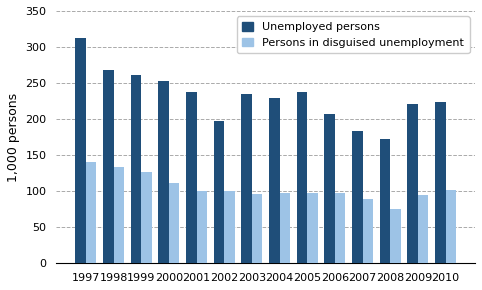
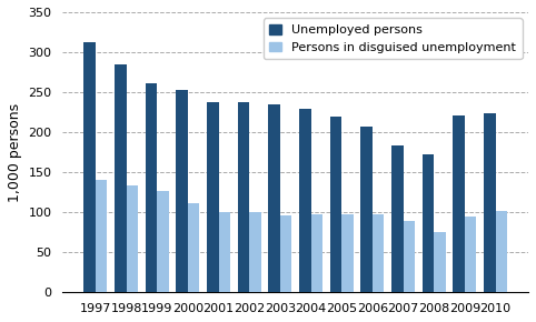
Unemployed persons/1998: 268 -> 285
Unemployed persons/2002: 198 -> 238
Unemployed persons/2005: 238 -> 220
